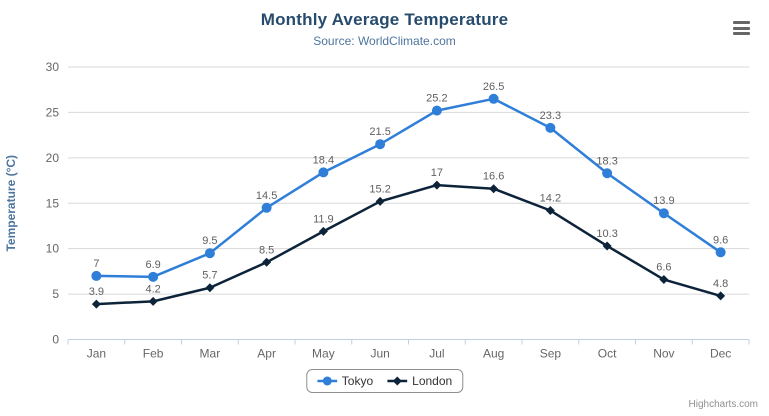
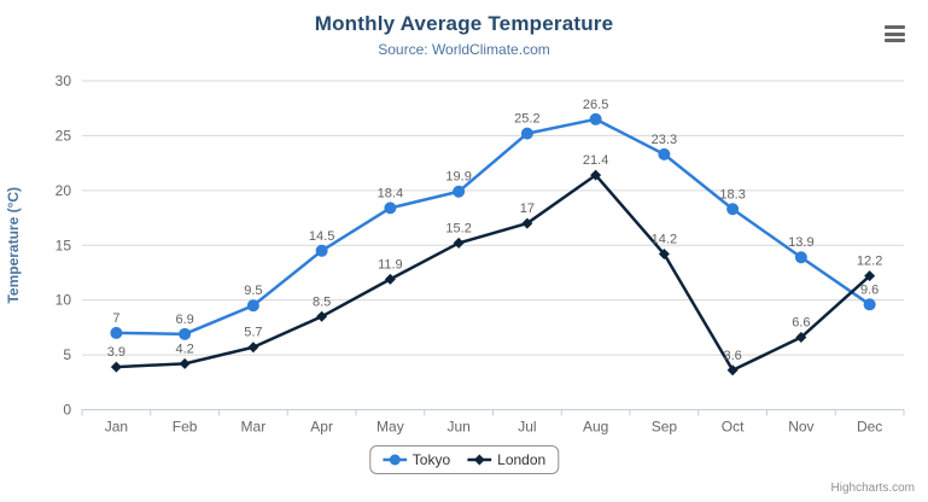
Tokyo/Jun: 21.5 -> 19.9
London/Aug: 16.6 -> 21.4
London/Oct: 10.3 -> 3.6
London/Dec: 4.8 -> 12.2
